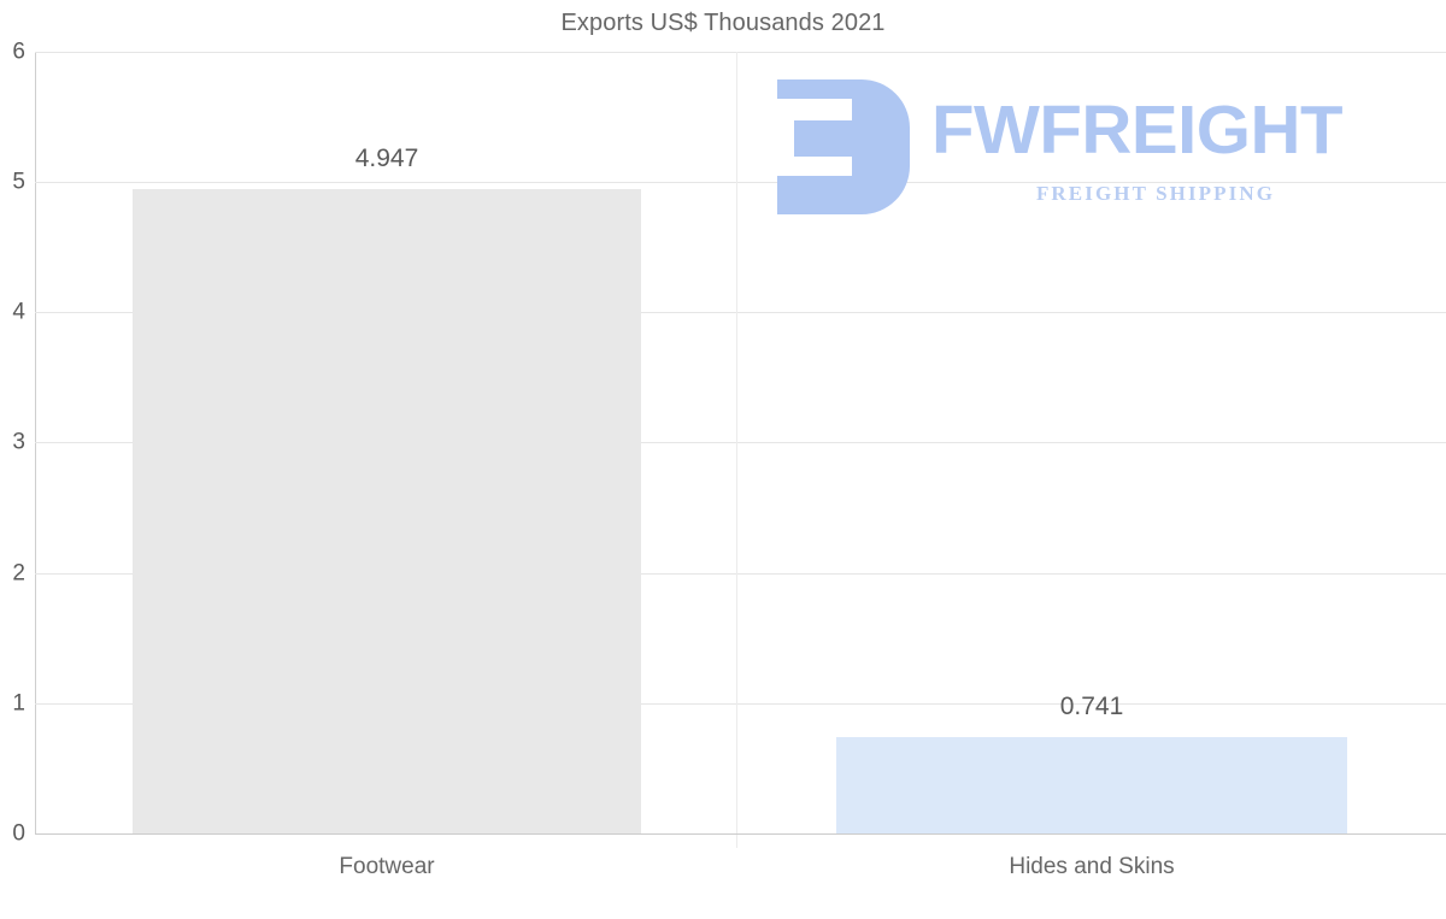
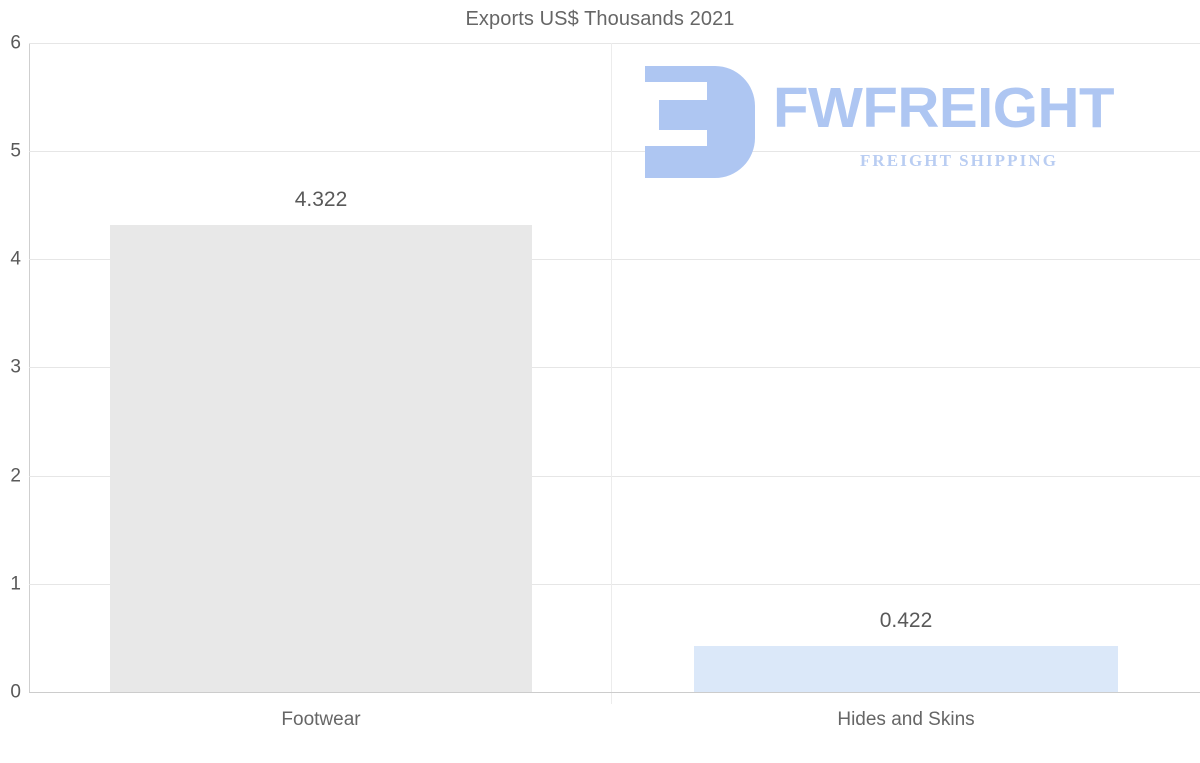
Footwear: 4.947 -> 4.322
Hides and Skins: 0.741 -> 0.422
